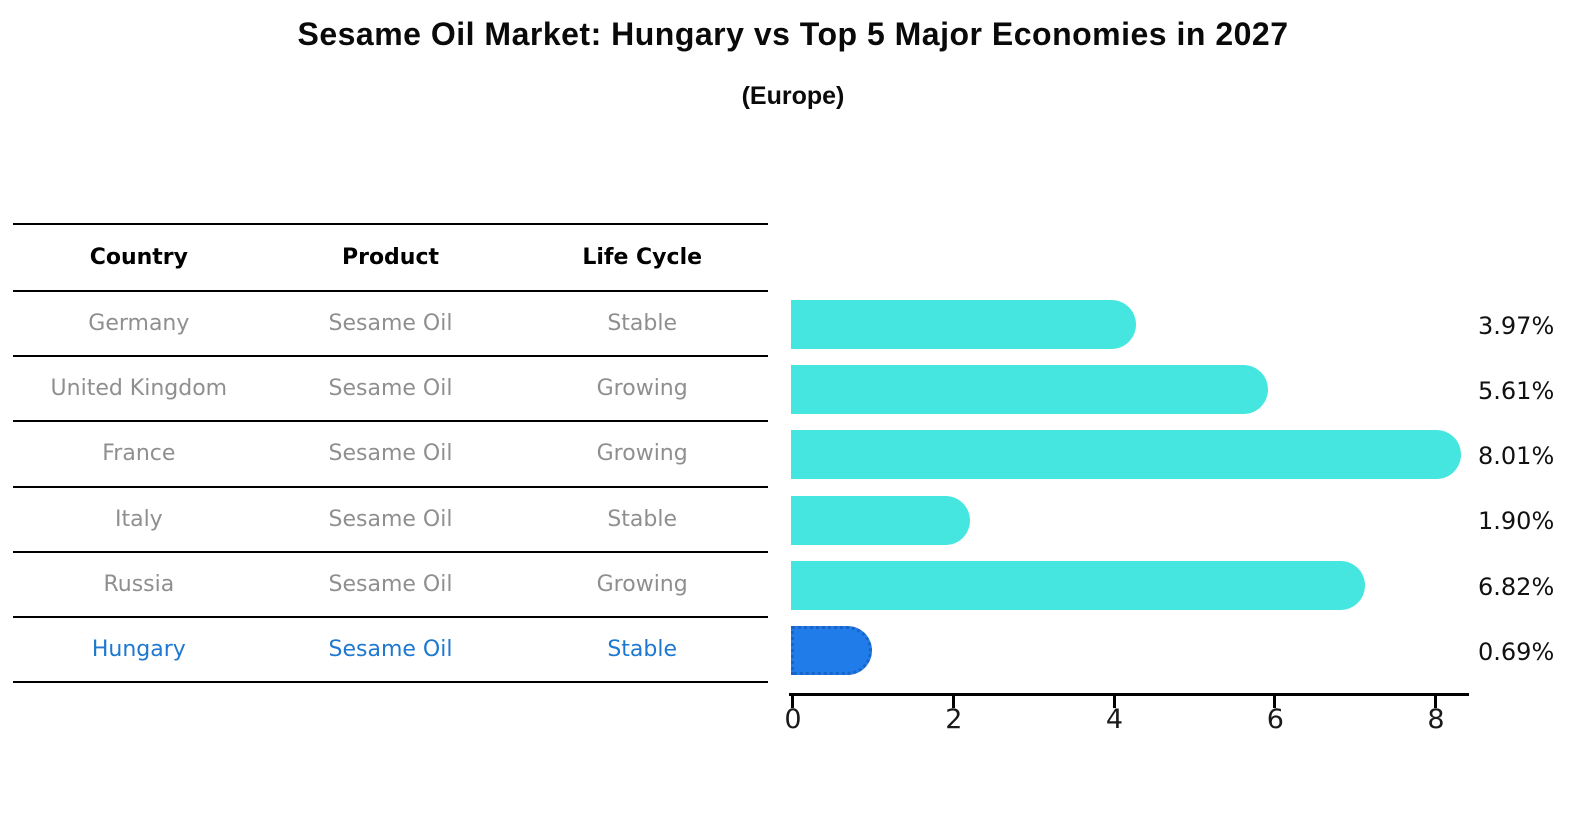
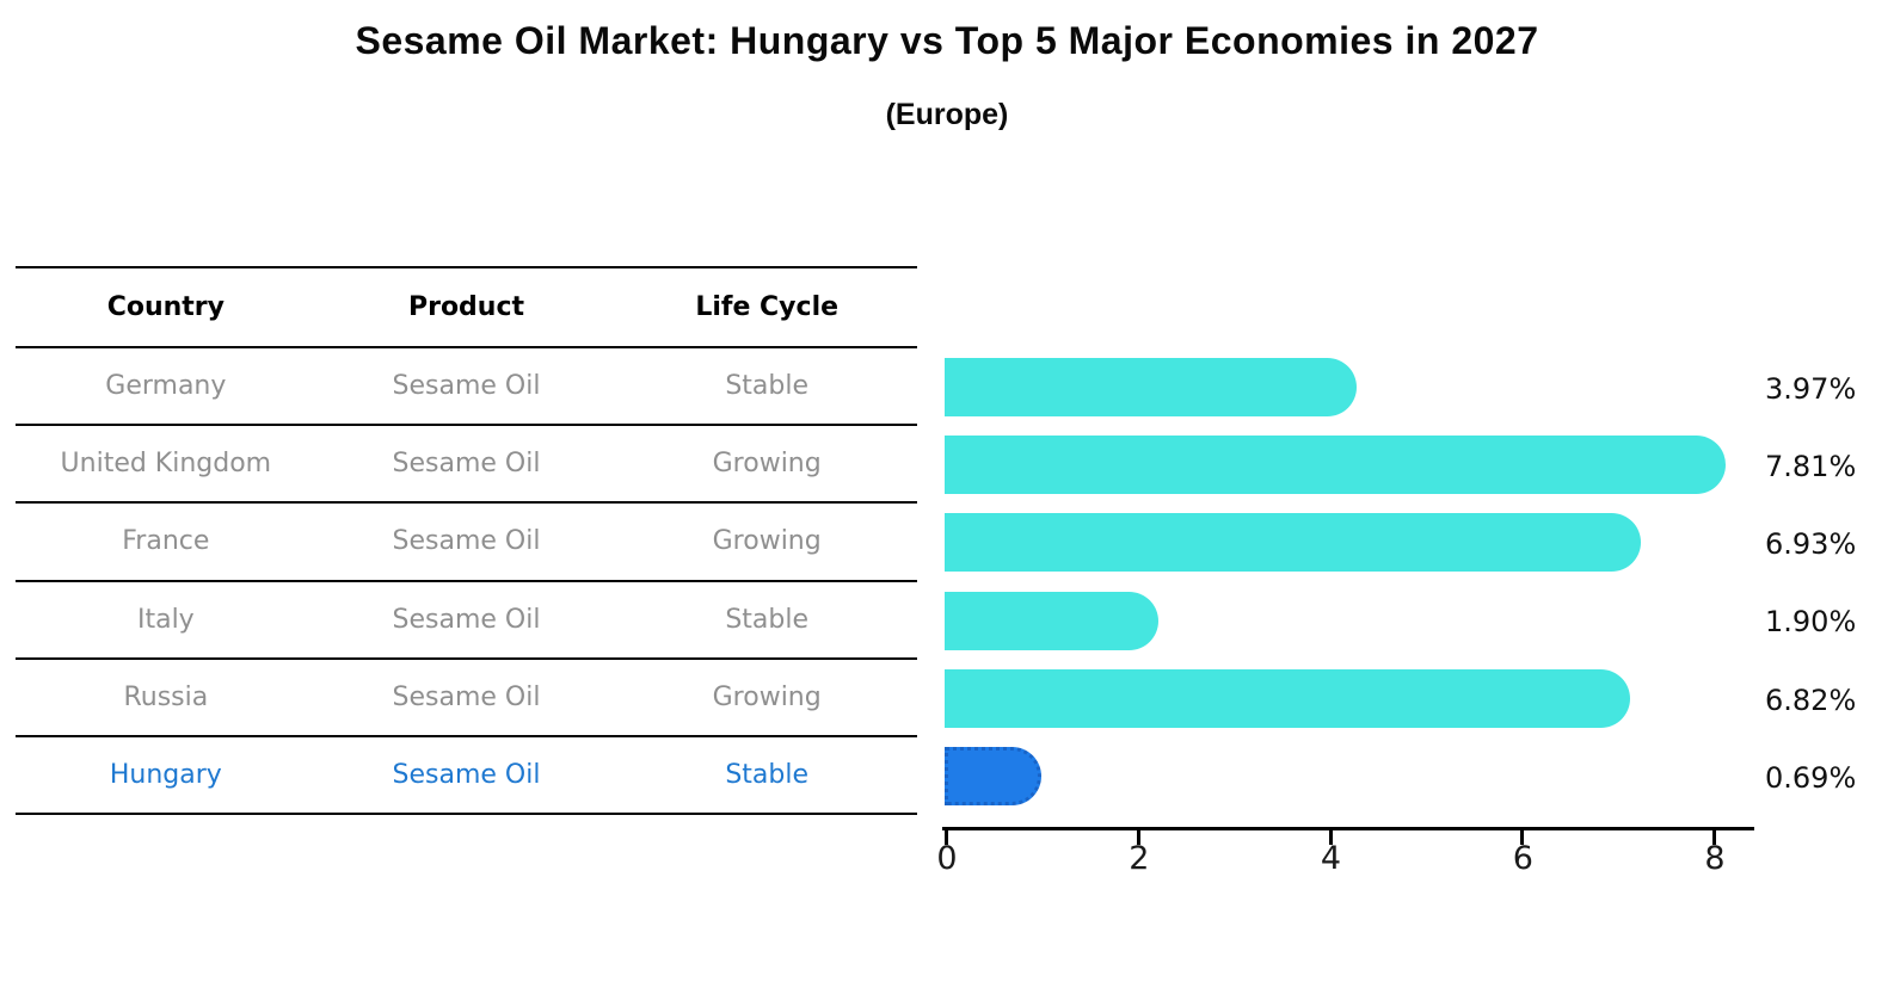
United Kingdom: 5.61% -> 7.81%
France: 8.01% -> 6.93%
